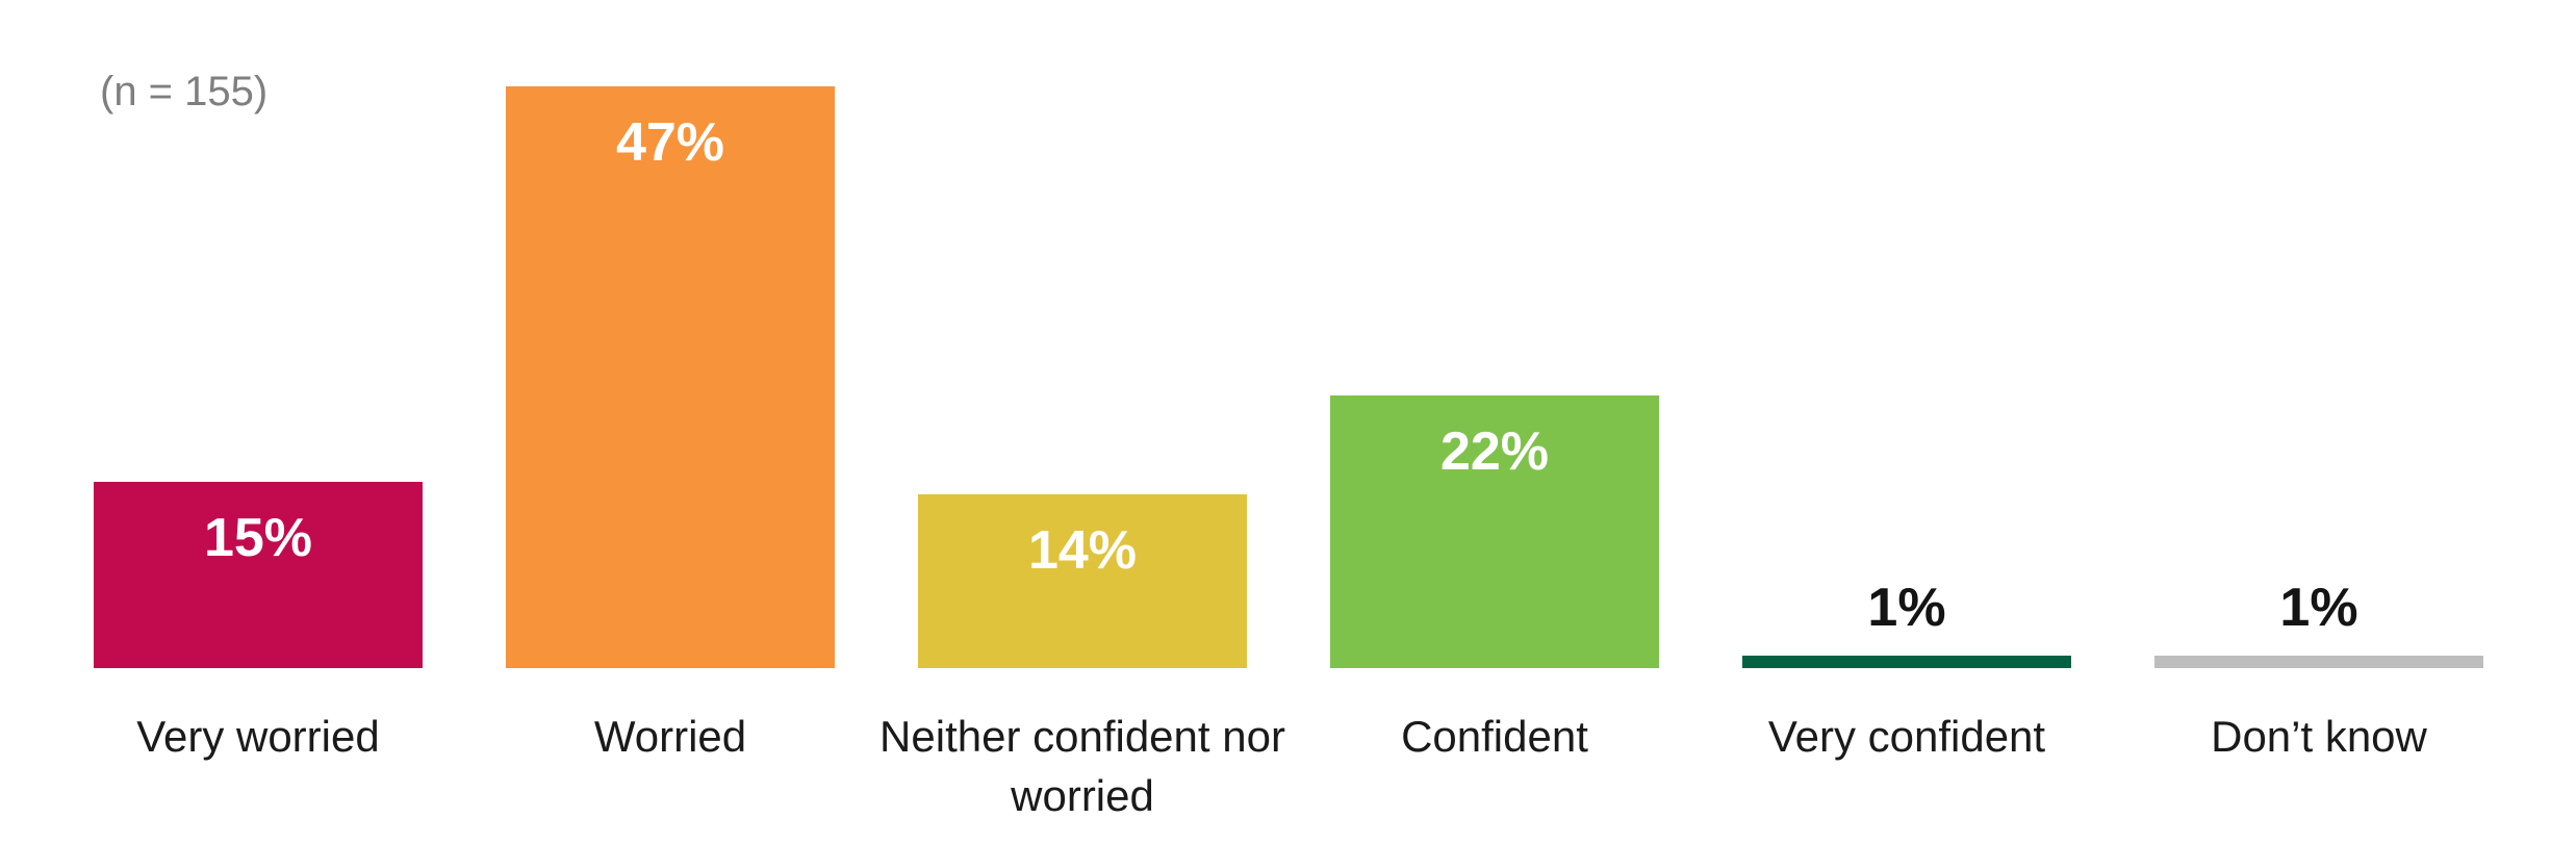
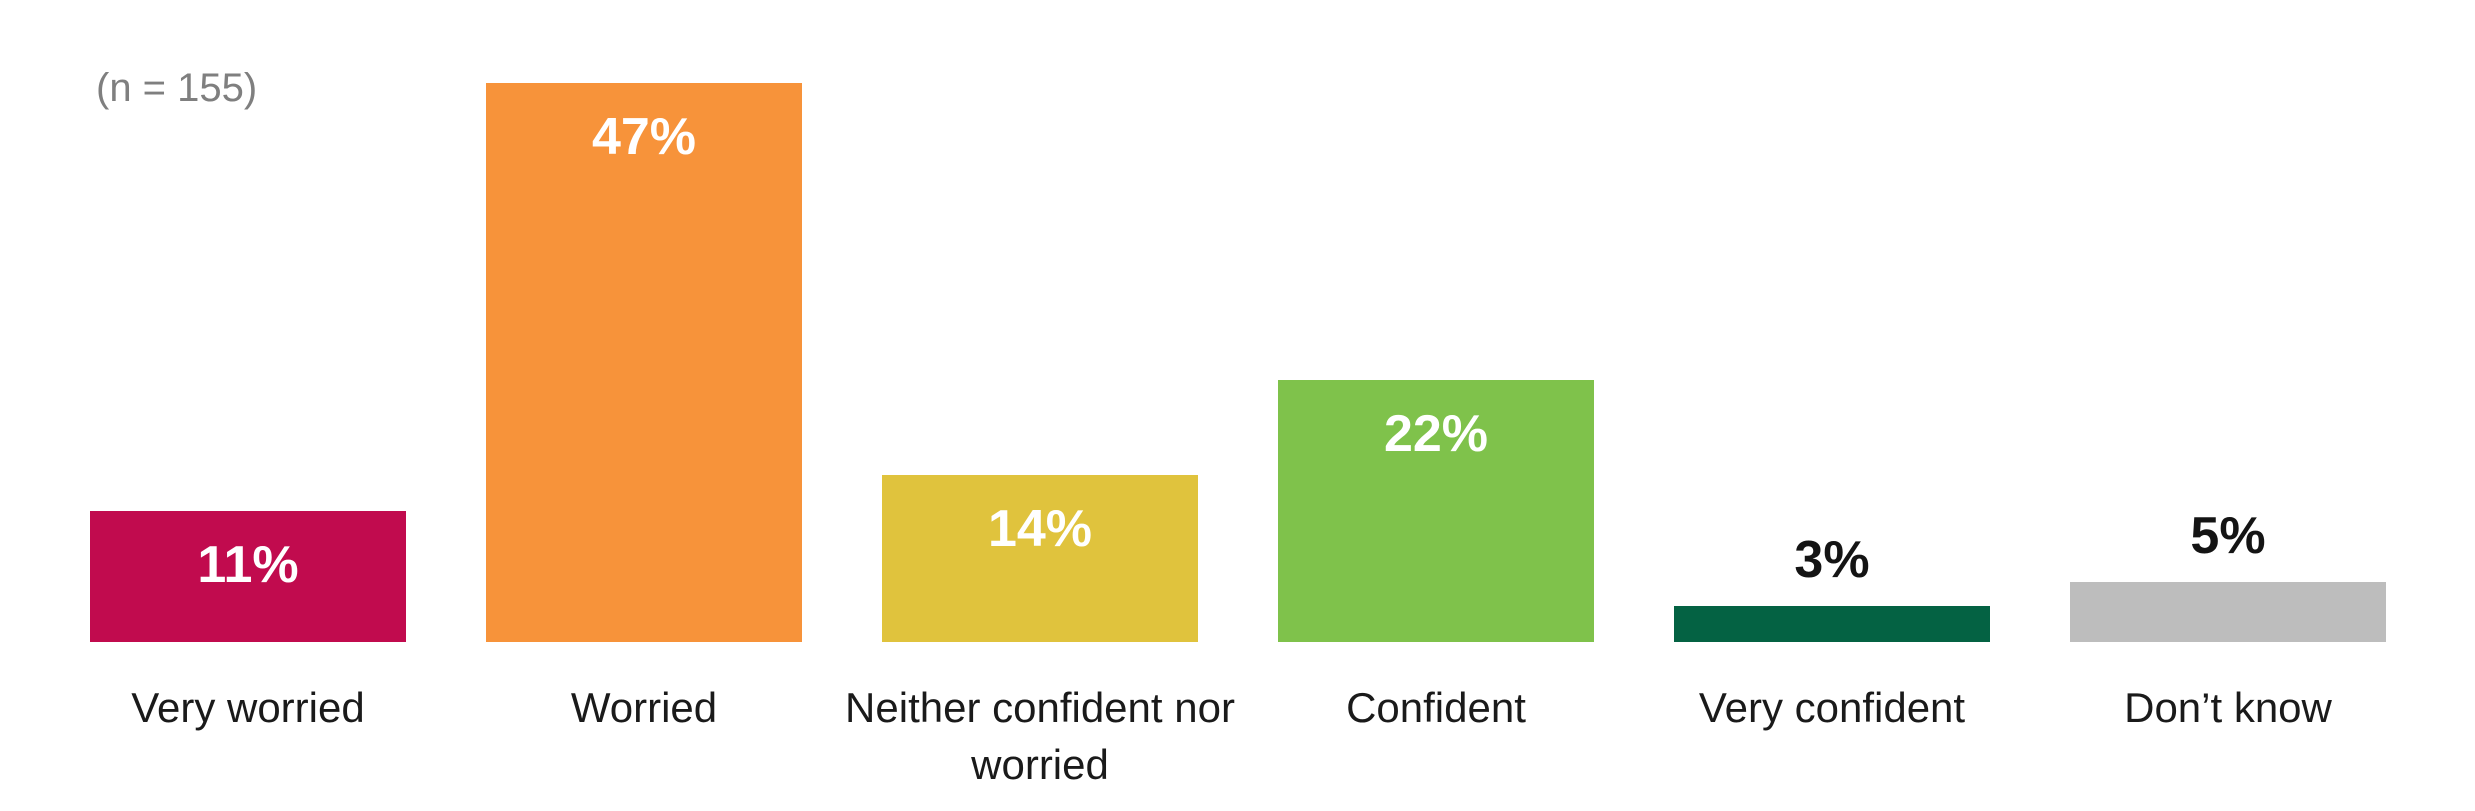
Very worried: 15% -> 11%
Very confident: 1% -> 3%
Don’t know: 1% -> 5%
